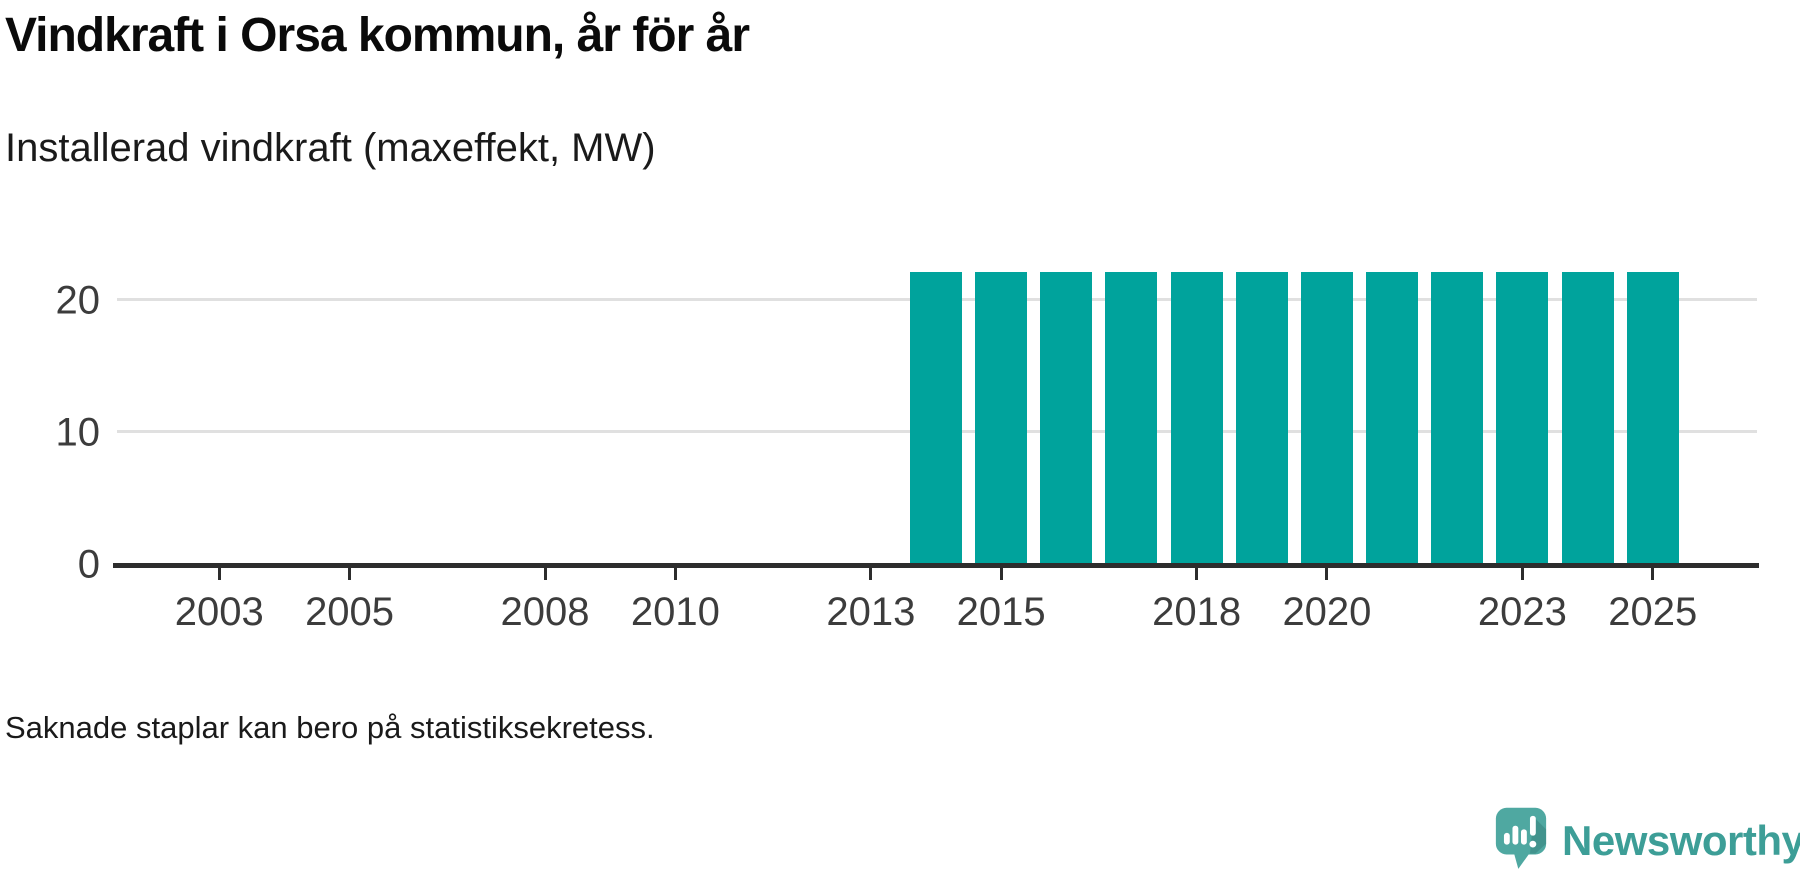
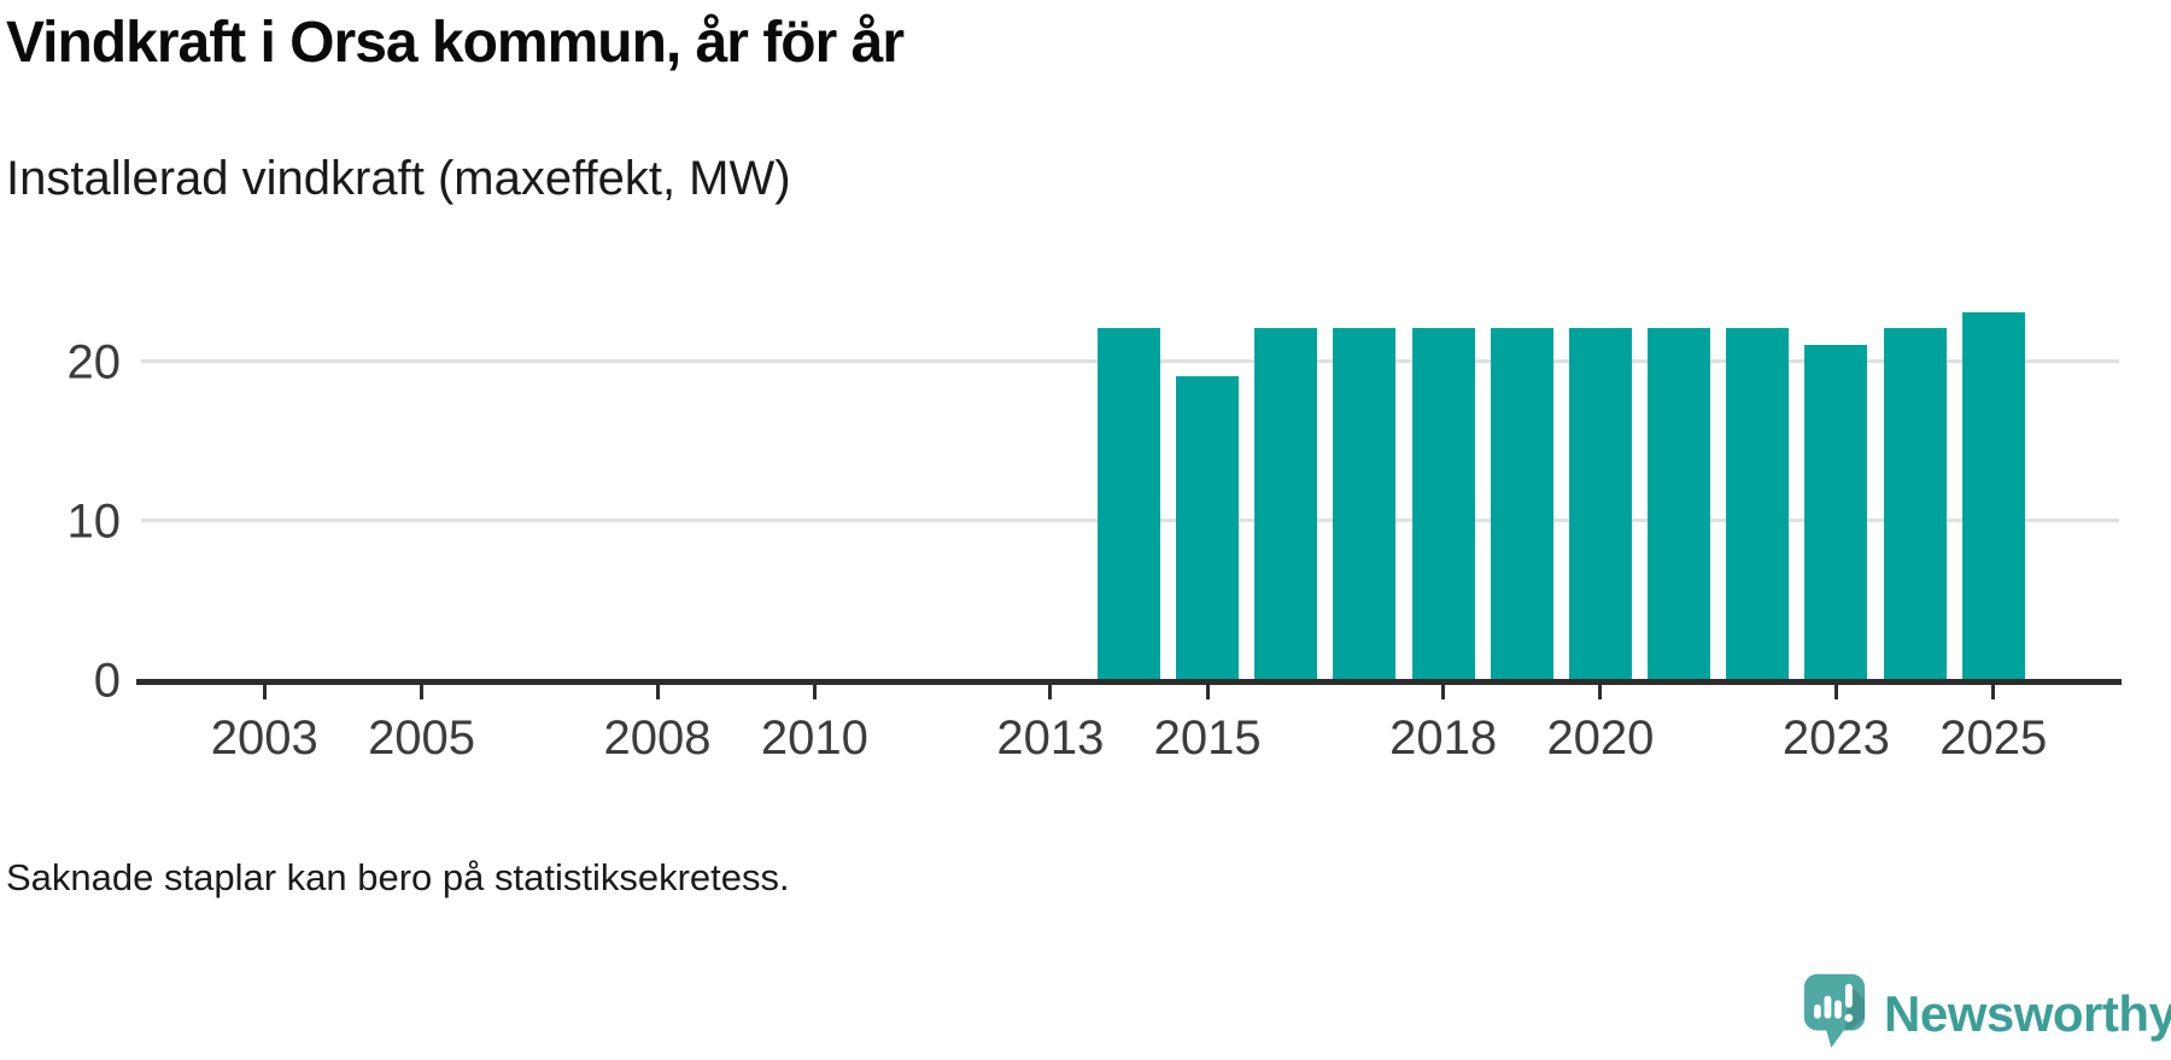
2015: 22 -> 19
2023: 22 -> 21
2025: 22 -> 23
